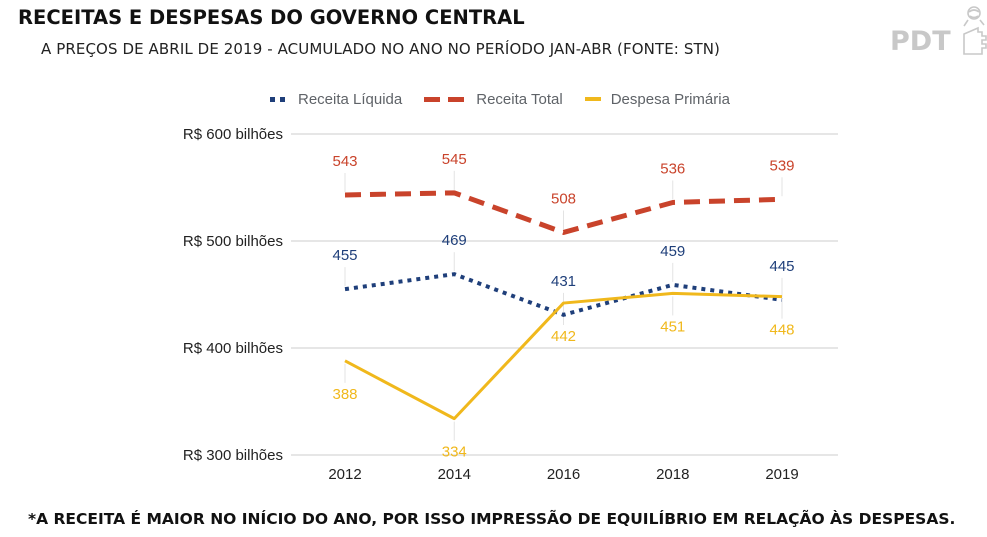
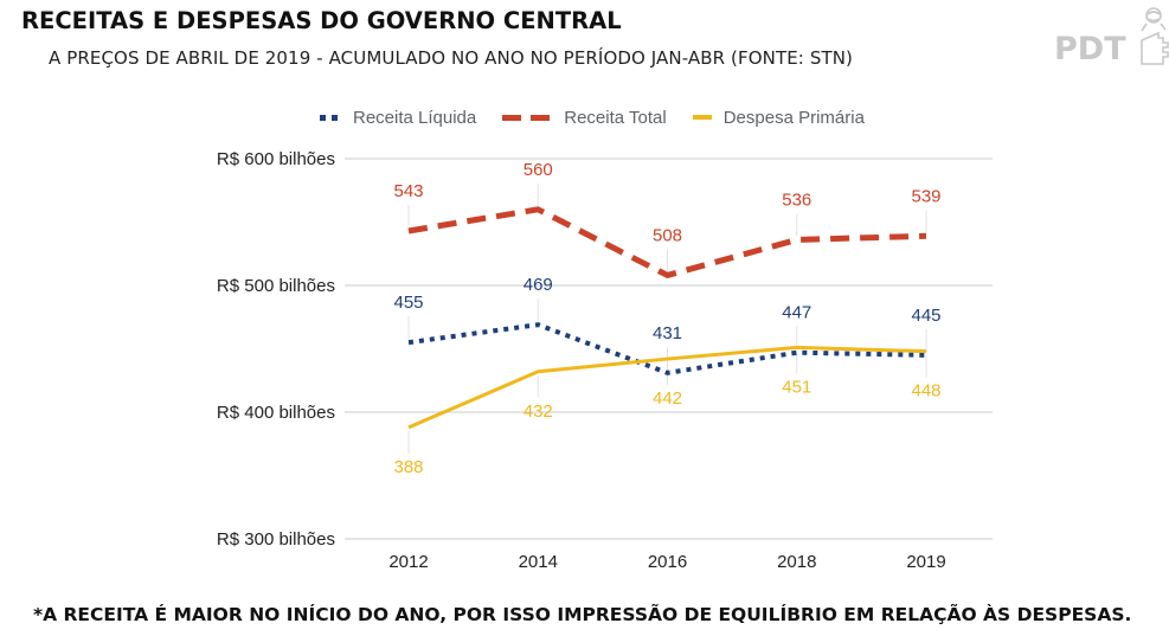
Receita Total/2014: 545 -> 560
Despesa Primária/2014: 334 -> 432
Receita Líquida/2018: 459 -> 447
